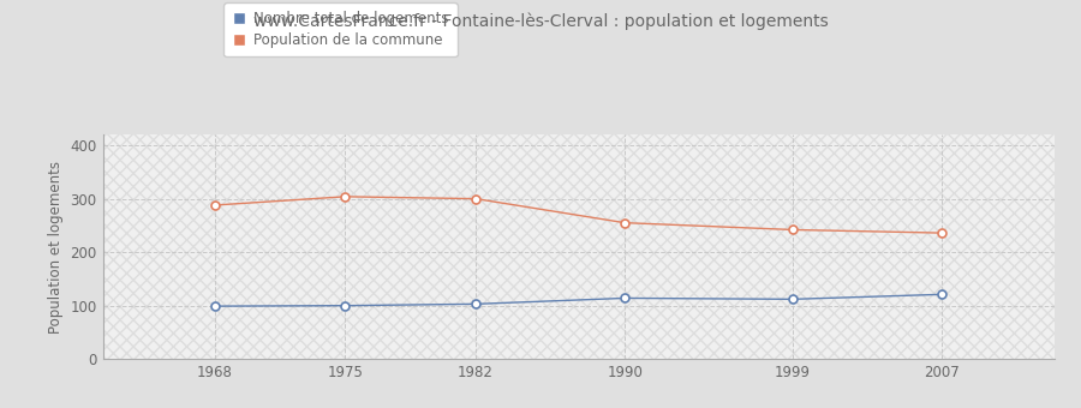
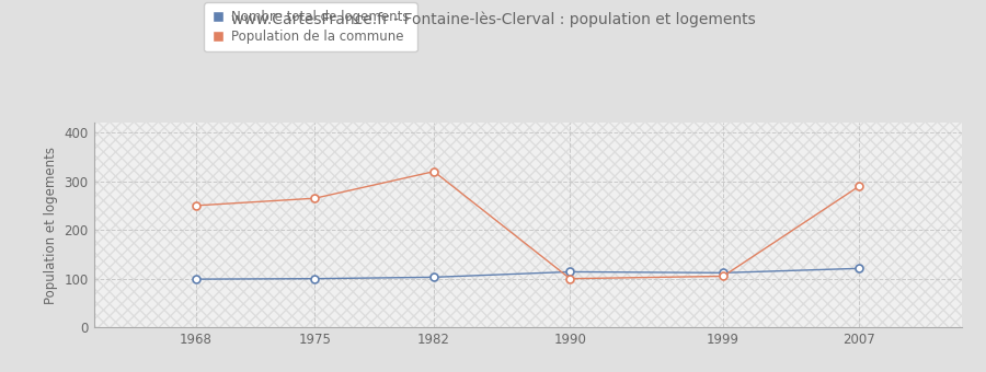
Population de la commune/1968: 288 -> 250
Population de la commune/1975: 304 -> 265
Population de la commune/1982: 300 -> 320
Population de la commune/1990: 255 -> 100
Population de la commune/1999: 242 -> 105
Population de la commune/2007: 236 -> 290
